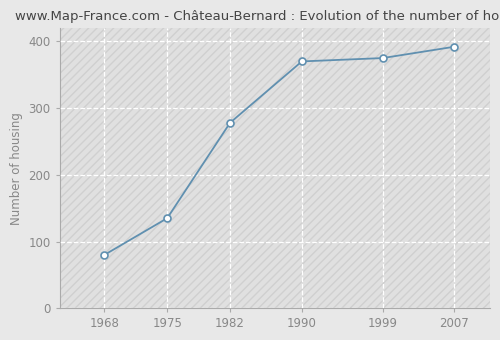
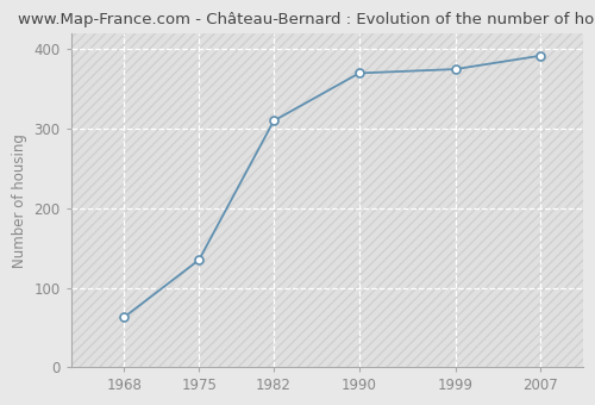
1968: 80 -> 63
1982: 278 -> 310
